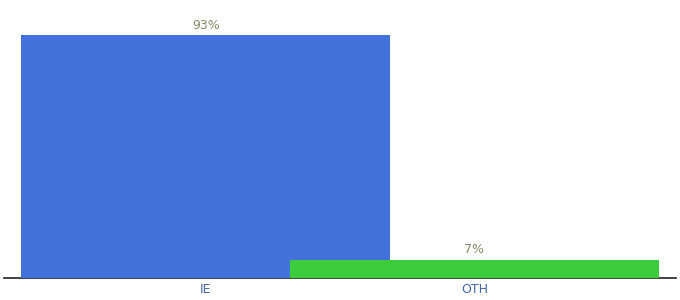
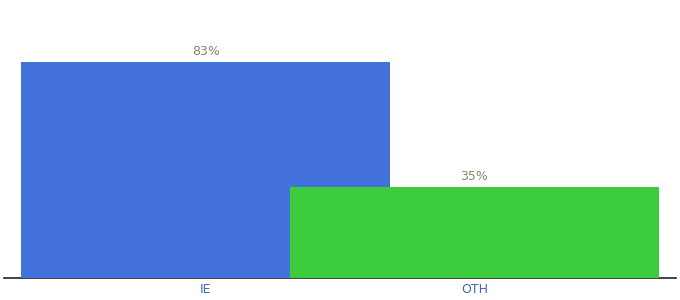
IE: 93% -> 83%
OTH: 7% -> 35%
